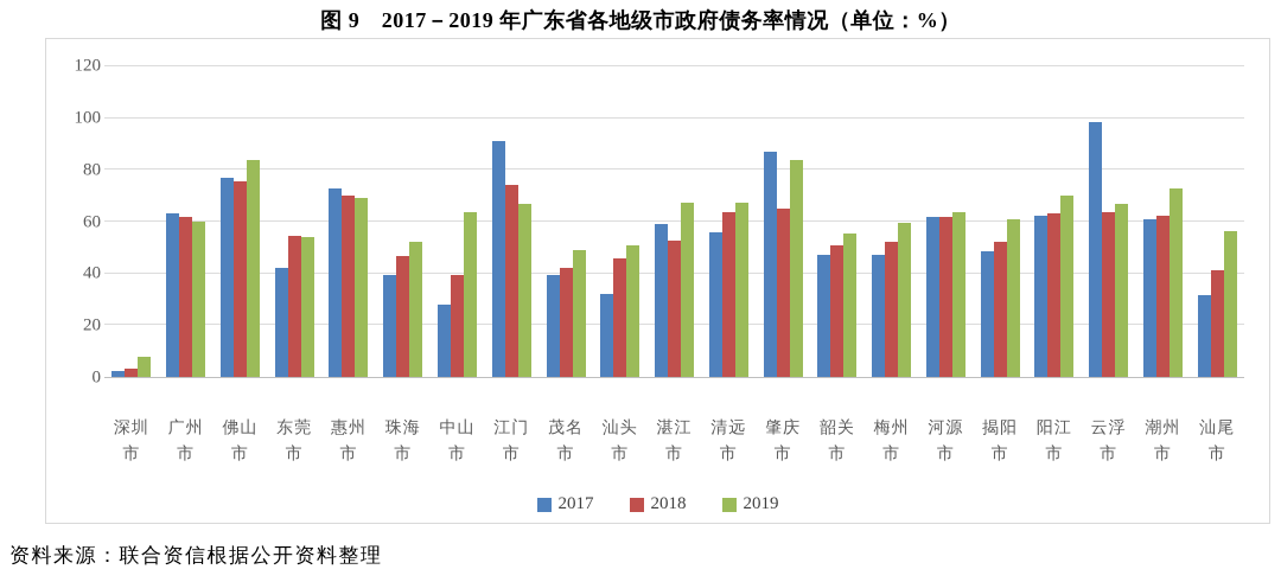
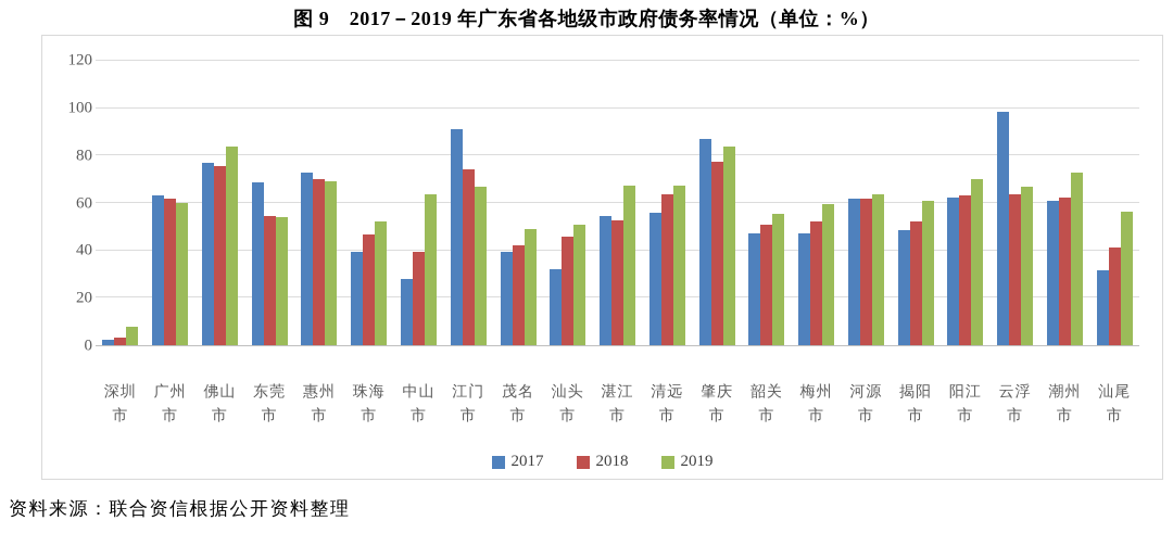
2017/东莞市: 42 -> 68
2017/湛江市: 59 -> 54
2018/肇庆市: 65 -> 78
